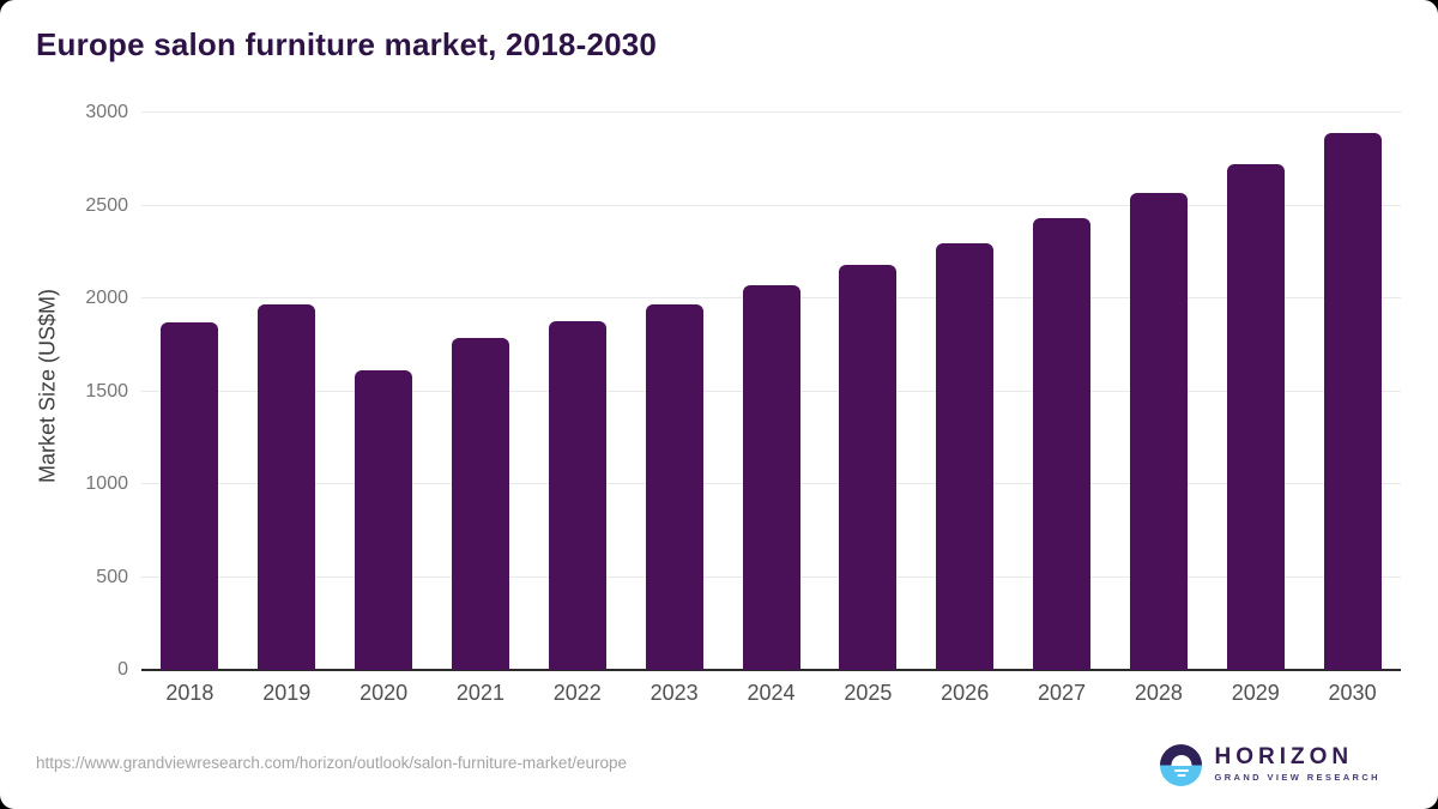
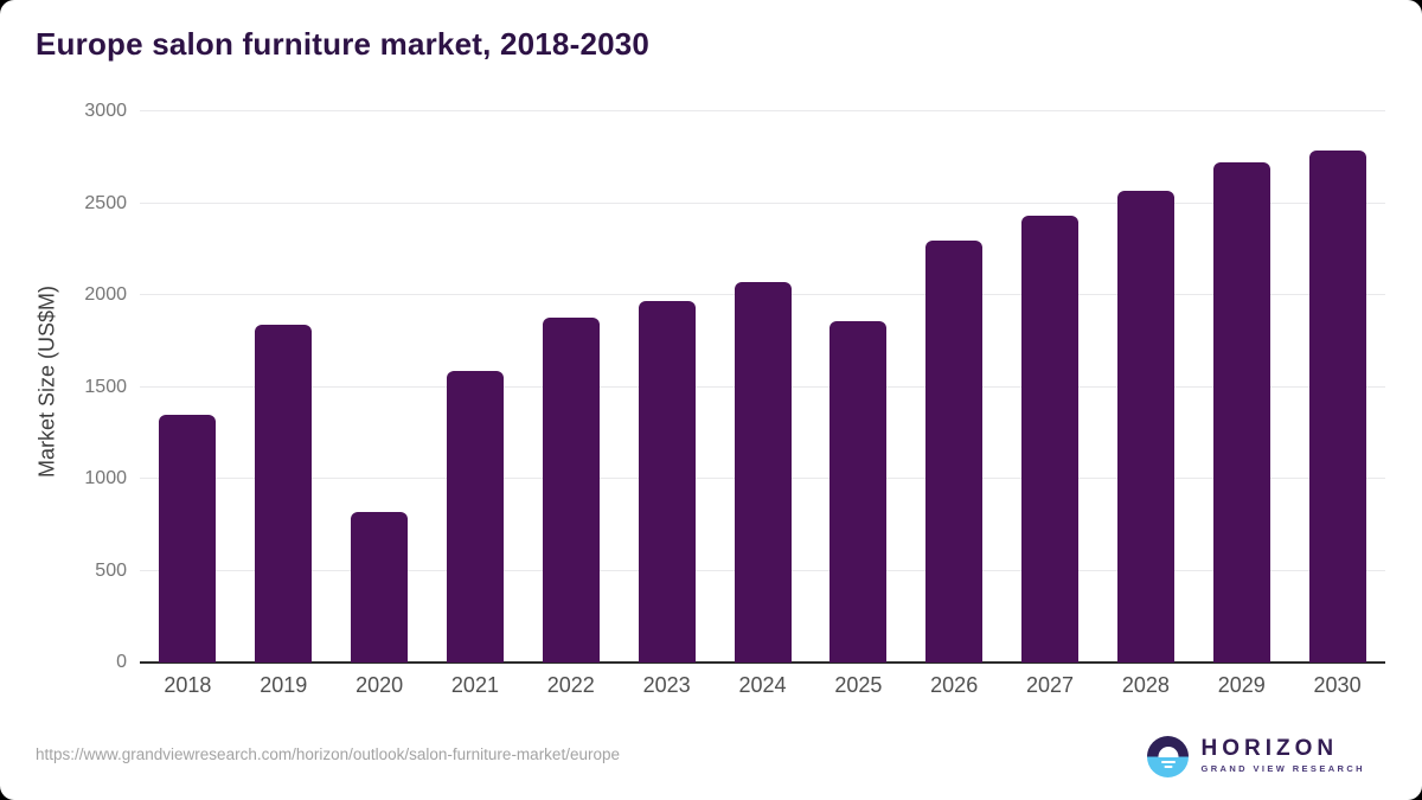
2018: 1870 -> 1350
2019: 1970 -> 1840
2020: 1610 -> 820
2021: 1790 -> 1590
2025: 2180 -> 1860
2030: 2890 -> 2790
